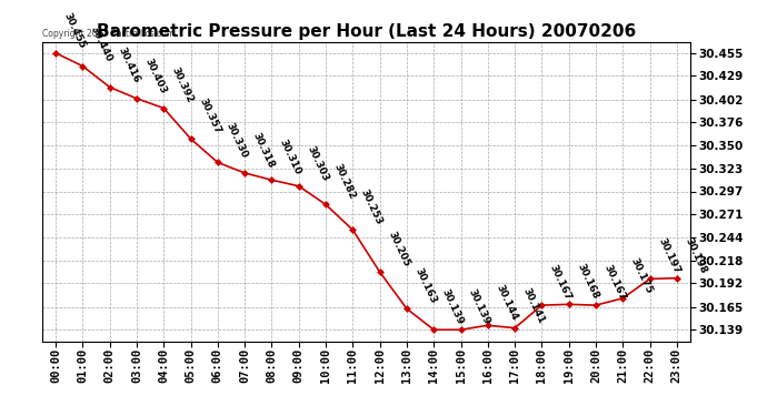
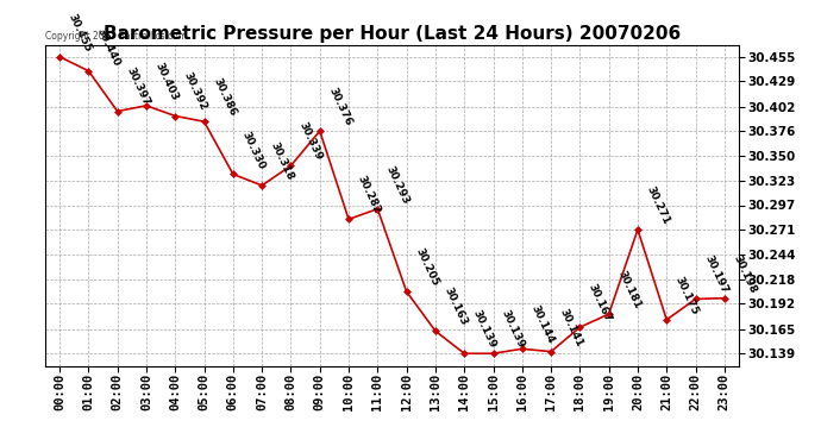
02:00: 30.416 -> 30.397
05:00: 30.357 -> 30.386
08:00: 30.310 -> 30.339
09:00: 30.303 -> 30.376
11:00: 30.253 -> 30.293
19:00: 30.168 -> 30.181
20:00: 30.167 -> 30.271
